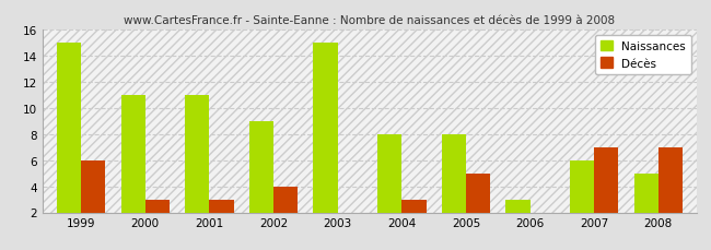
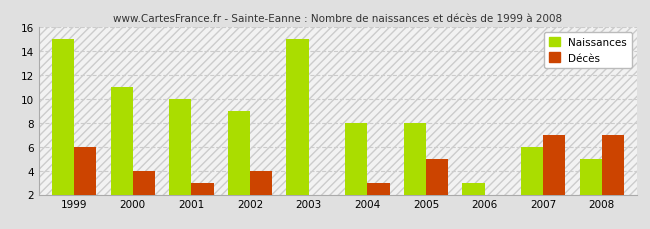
Décès/2000: 3 -> 4
Naissances/2001: 11 -> 10
